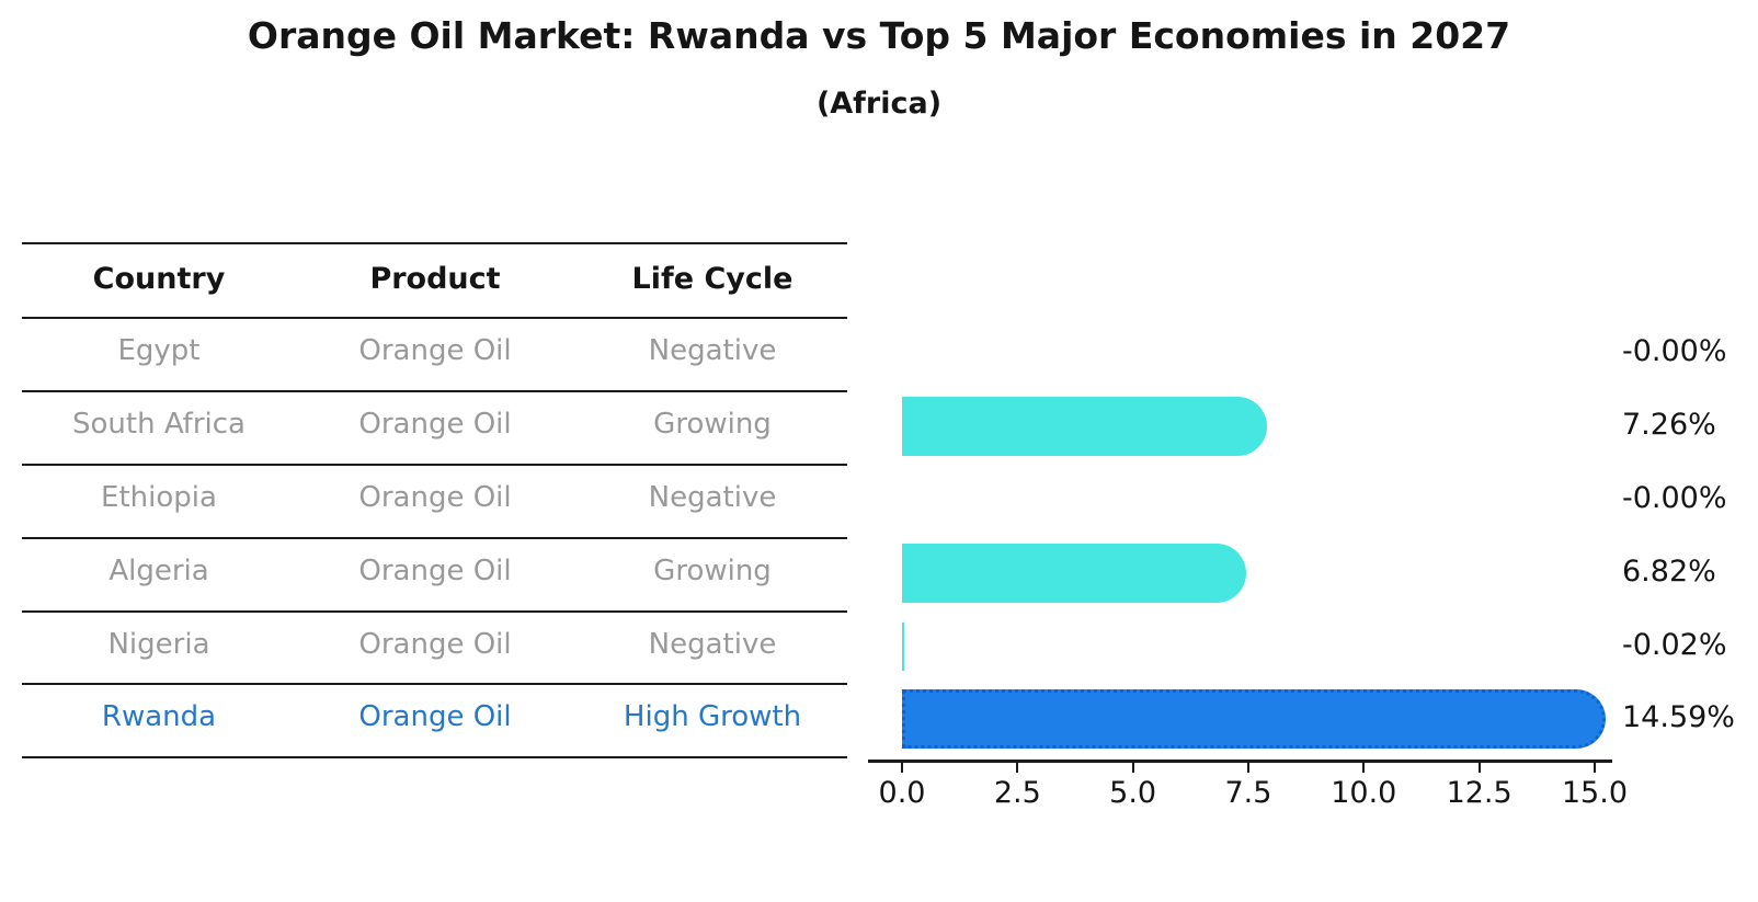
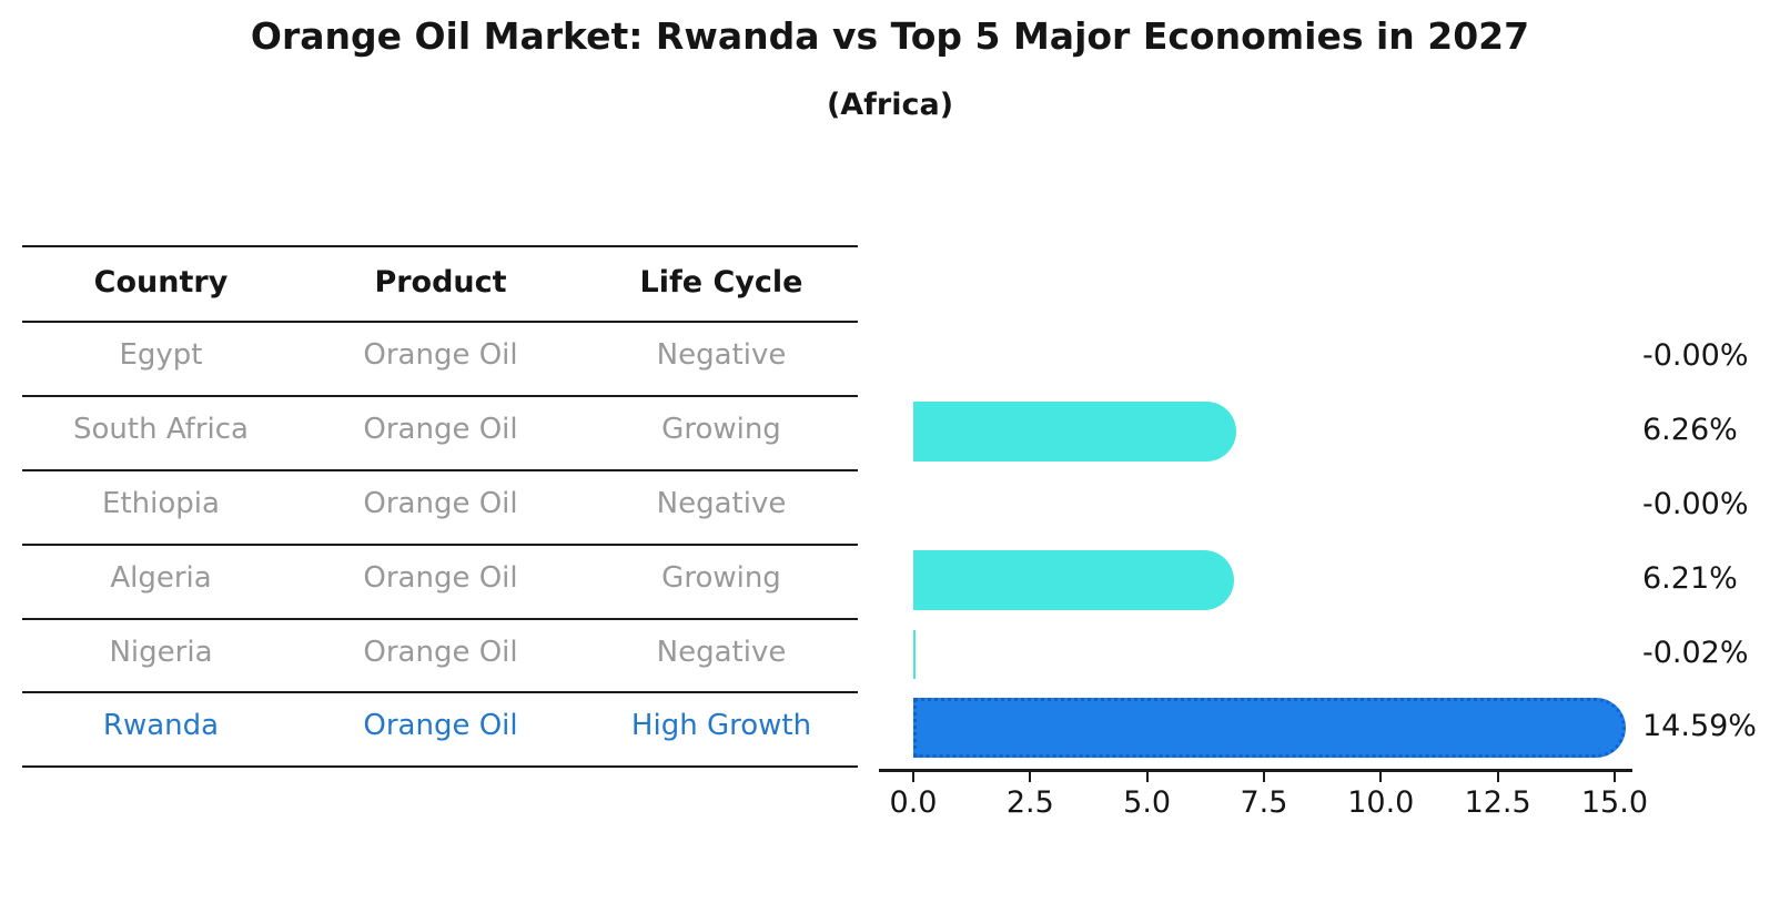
South Africa: 7.26% -> 6.26%
Algeria: 6.82% -> 6.21%
